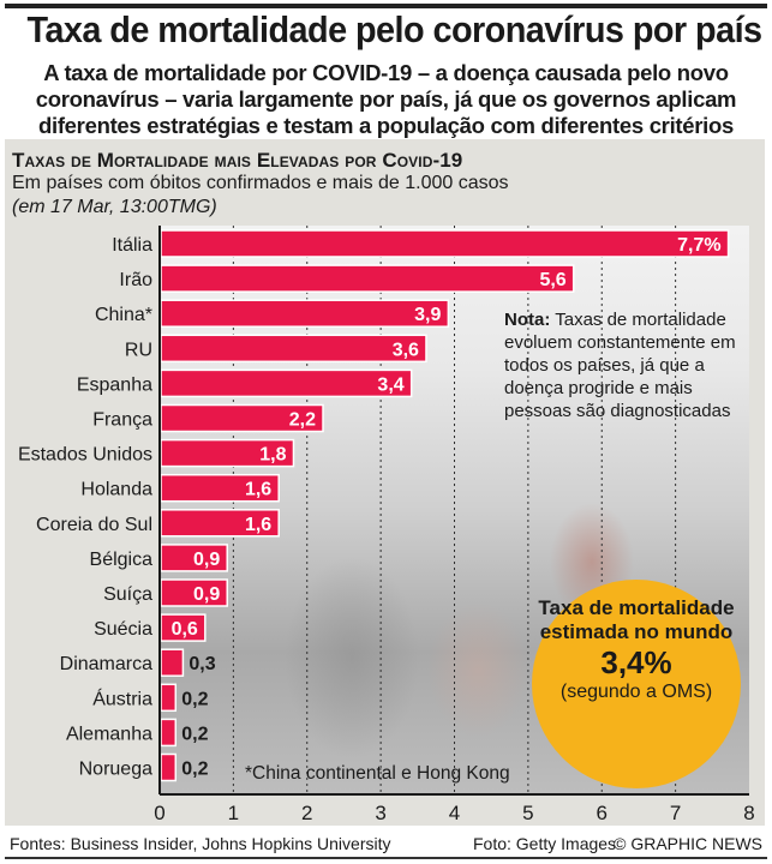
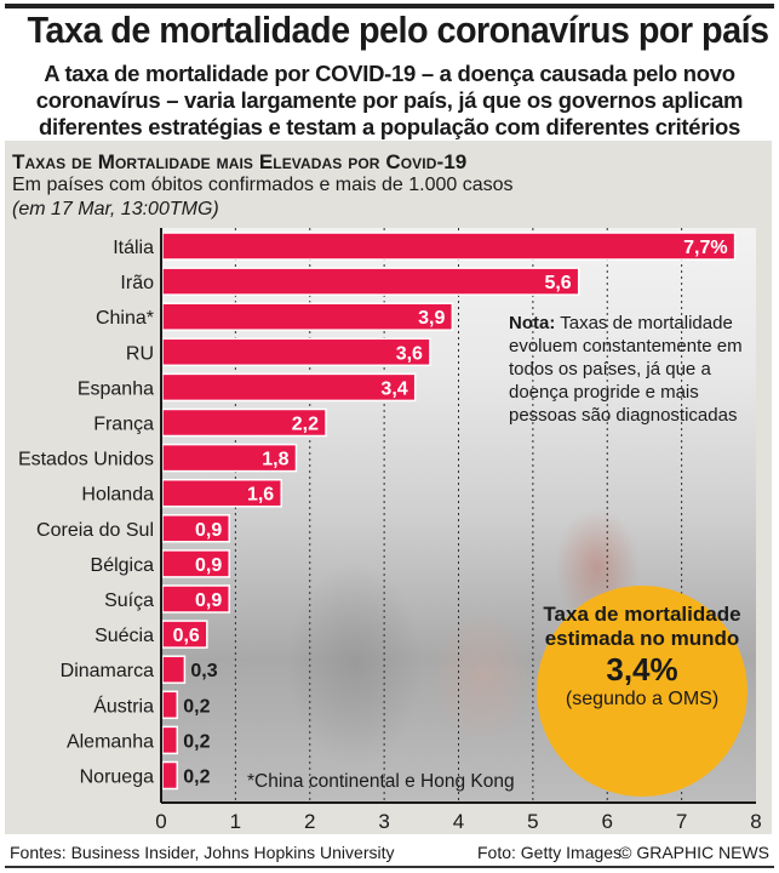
Coreia do Sul: 1,6 -> 0,9
